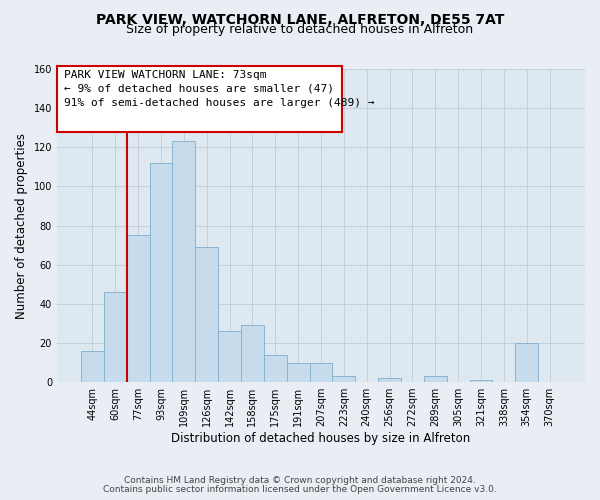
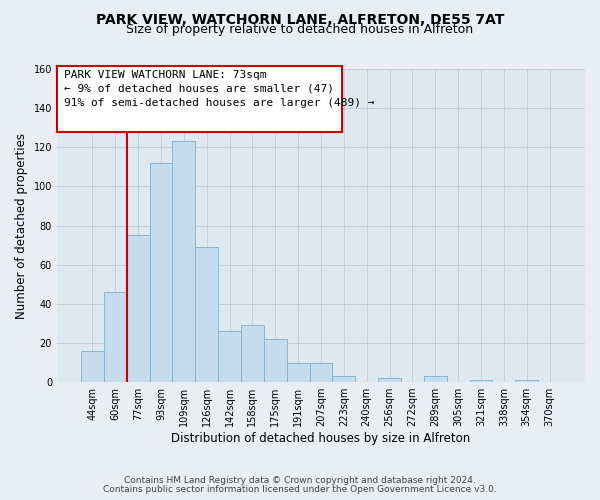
175sqm: 14 -> 22
354sqm: 20 -> 1
